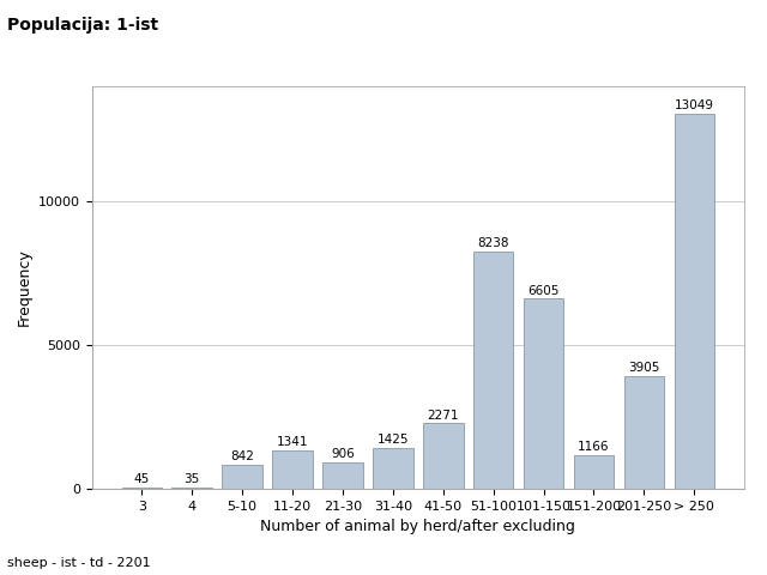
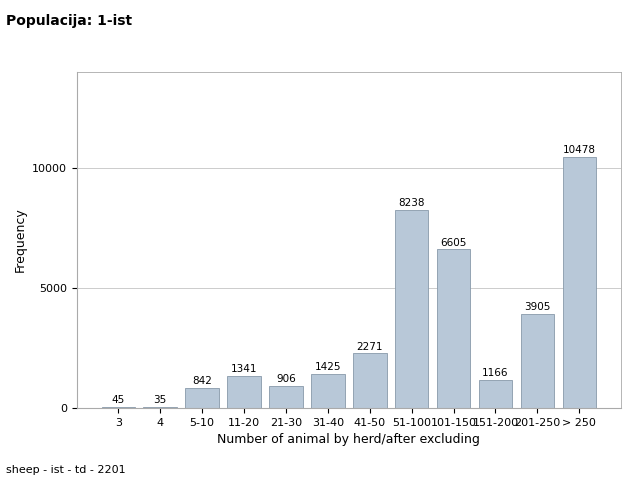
> 250: 13049 -> 10478
